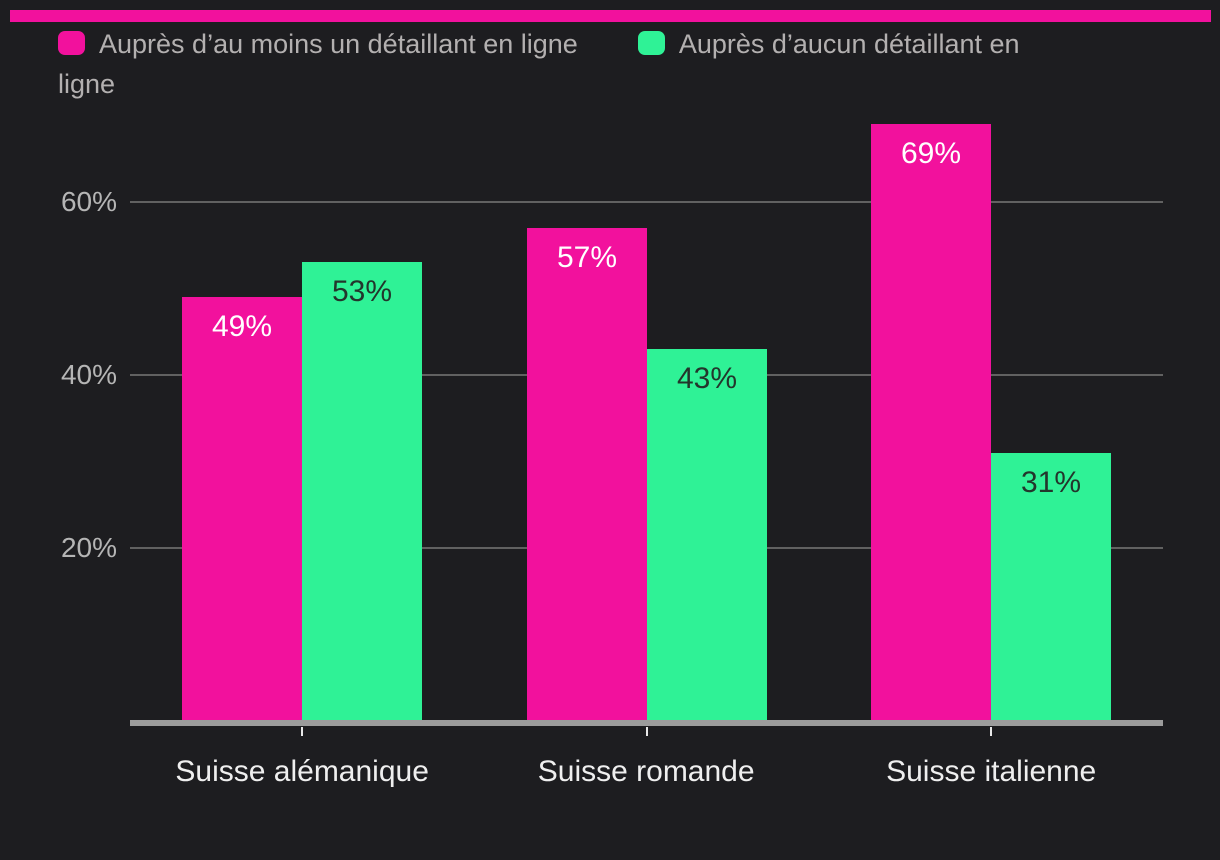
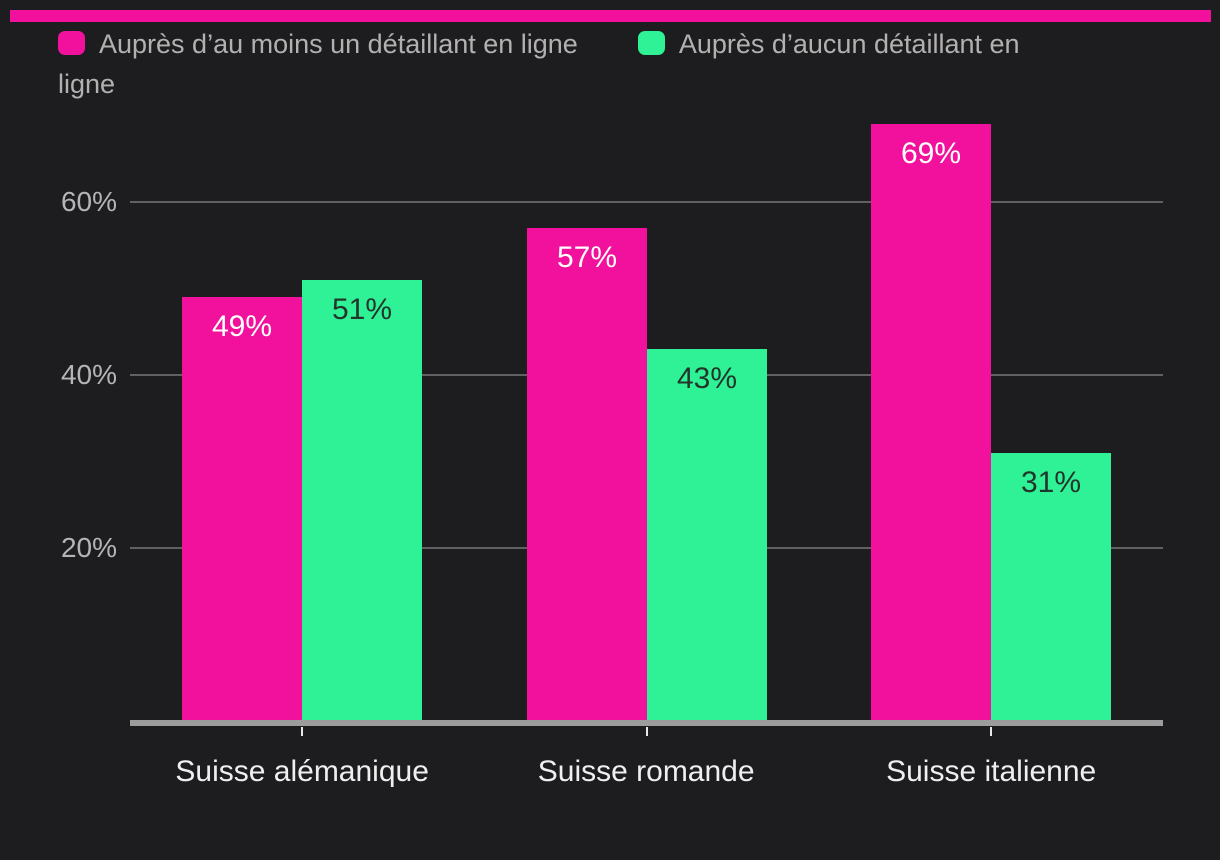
Auprès d’aucun détaillant en ligne/Suisse alémanique: 53% -> 51%
